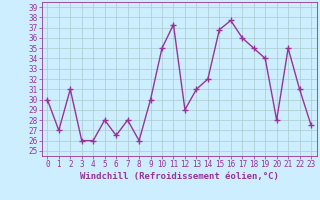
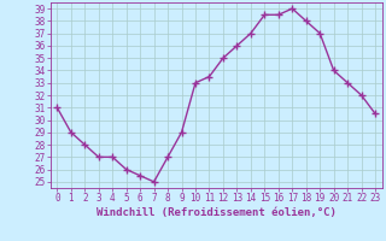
0: 30.0 -> 31.0
1: 27.0 -> 29.0
2: 31.0 -> 28.0
3: 26.0 -> 27.0
4: 26.0 -> 27.0
5: 28.0 -> 26.0
6: 26.5 -> 25.5
7: 28.0 -> 25.0
8: 26.0 -> 27.0
9: 30.0 -> 29.0
10: 35.0 -> 33.0
11: 37.3 -> 33.5
12: 29.0 -> 35.0
13: 31.0 -> 36.0
14: 32.0 -> 37.0
15: 36.8 -> 38.5
16: 37.7 -> 38.5
17: 36.0 -> 39.0
18: 35.0 -> 38.0
19: 34.0 -> 37.0
20: 28.0 -> 34.0
21: 35.0 -> 33.0
22: 31.0 -> 32.0
23: 27.5 -> 30.5
